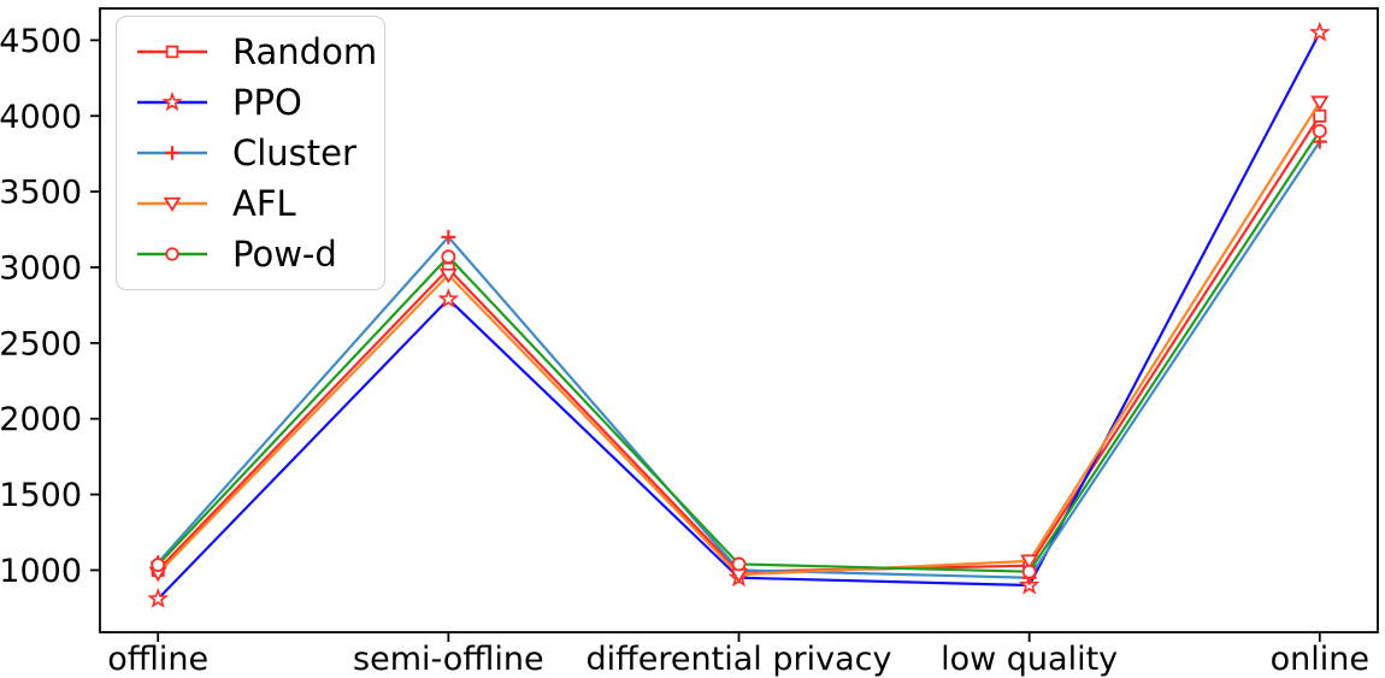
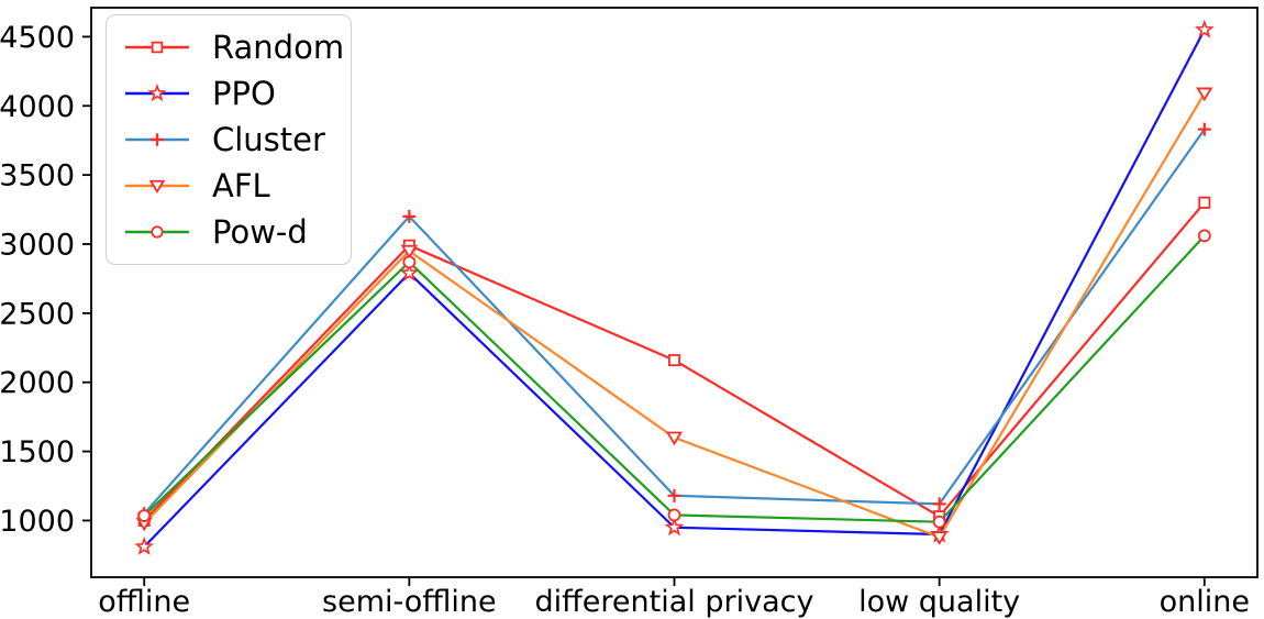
Pow-d/semi-offline: 3070 -> 2870
Random/differential privacy: 990 -> 2160
Cluster/differential privacy: 1000 -> 1180
AFL/differential privacy: 970 -> 1600
Cluster/low quality: 950 -> 1120
AFL/low quality: 1060 -> 880
Random/online: 4000 -> 3300
Pow-d/online: 3900 -> 3060
